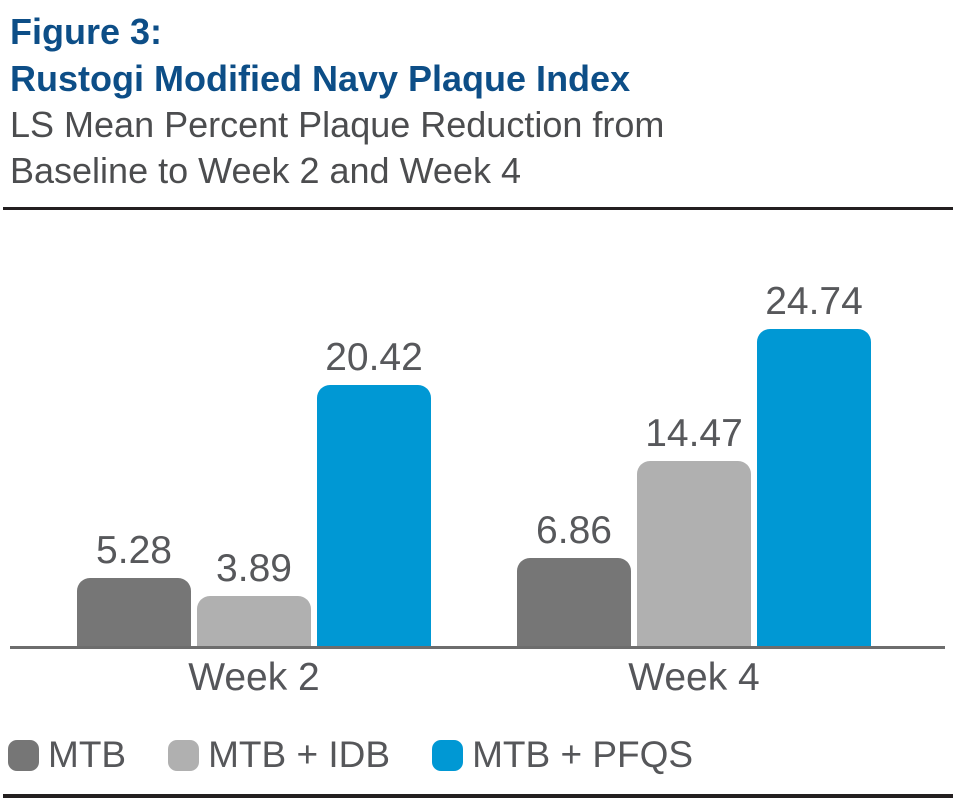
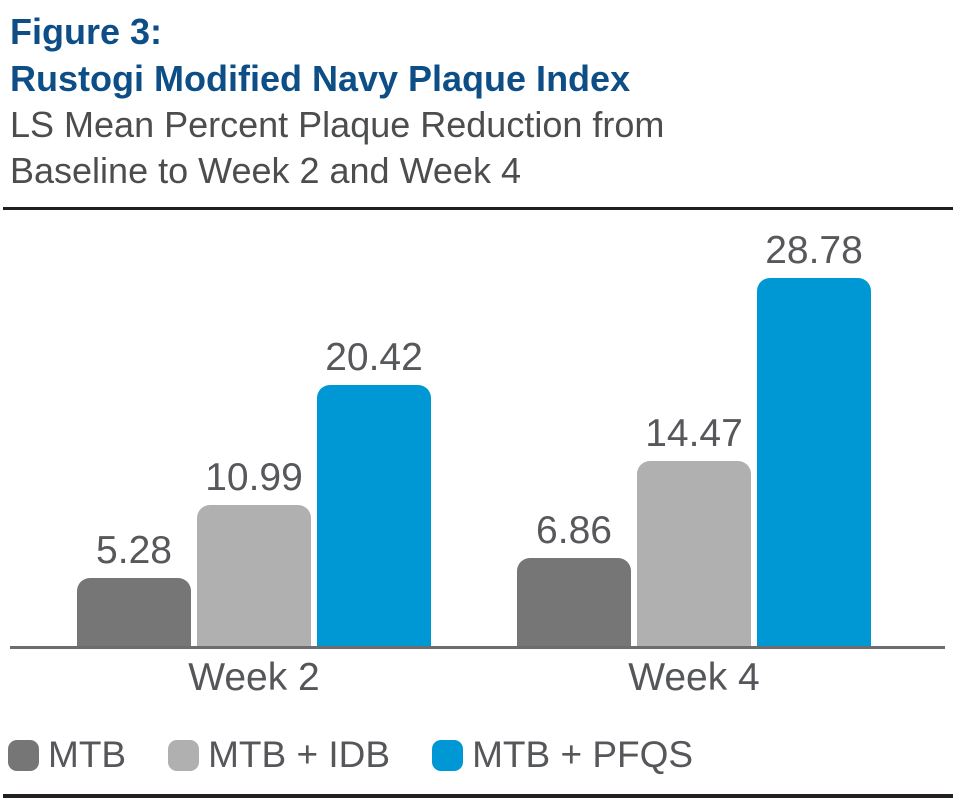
MTB + IDB/Week 2: 3.89 -> 10.99
MTB + PFQS/Week 4: 24.74 -> 28.78
